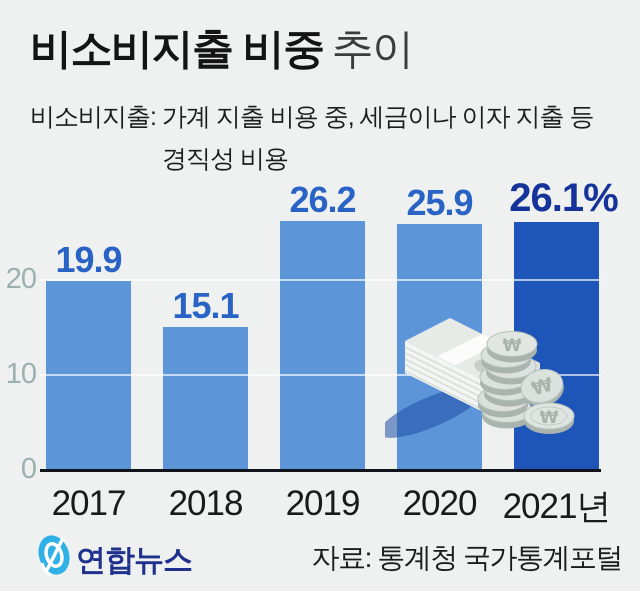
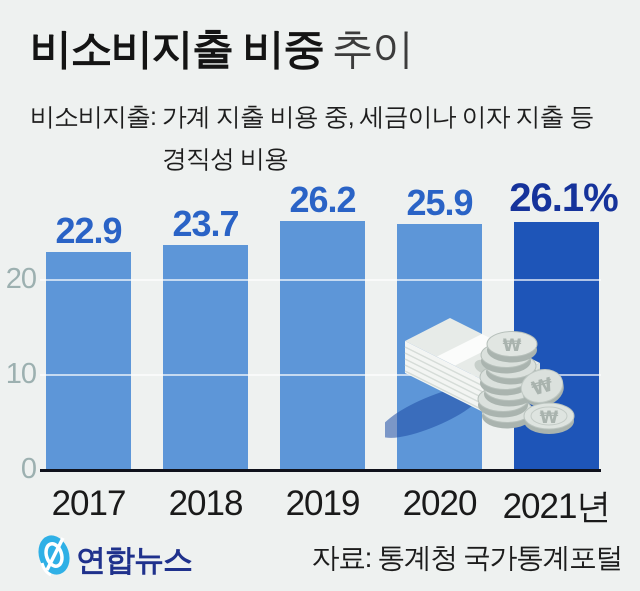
2017: 19.9 -> 22.9
2018: 15.1 -> 23.7
